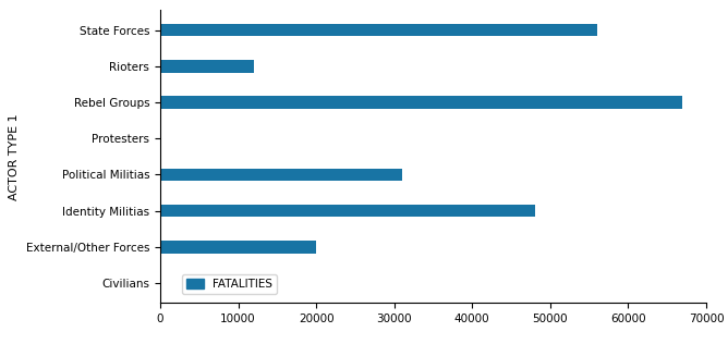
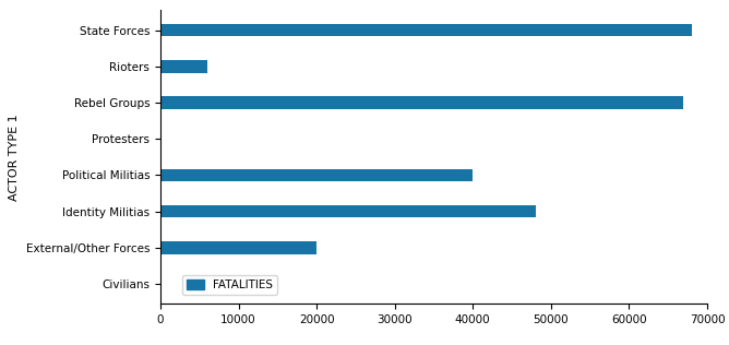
State Forces: 56000 -> 68000
Rioters: 12000 -> 6000
Political Militias: 31000 -> 40000
